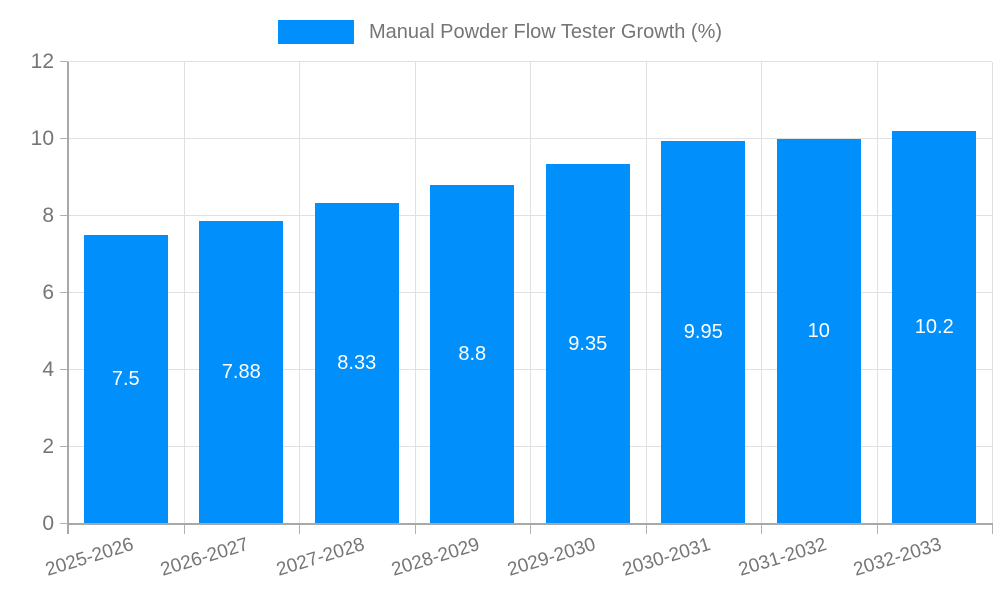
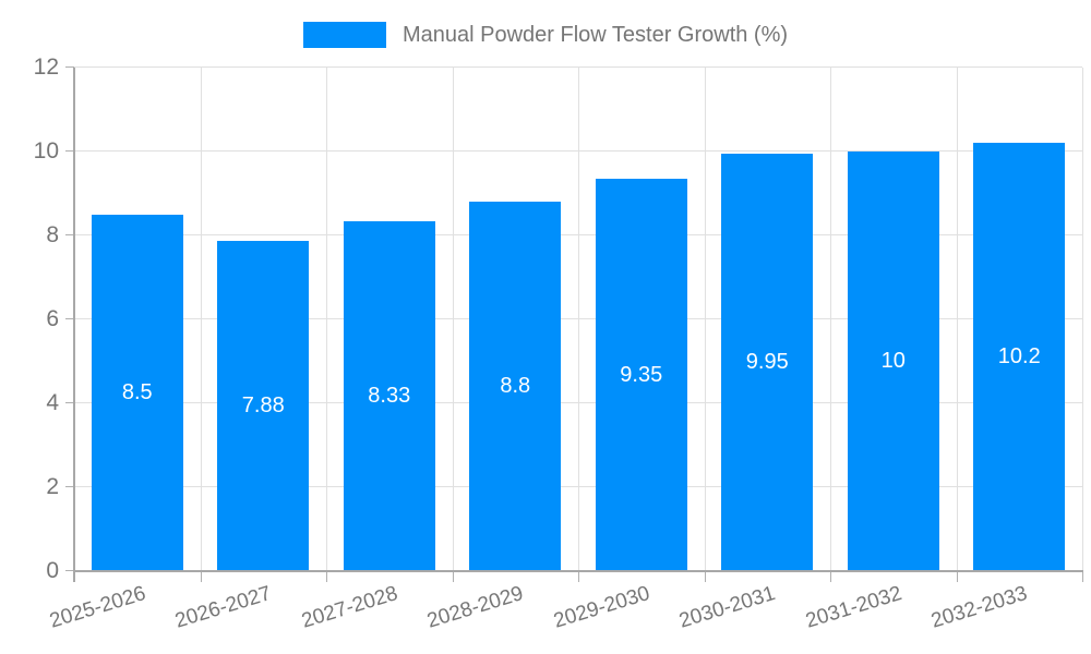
2025-2026: 7.5 -> 8.5
